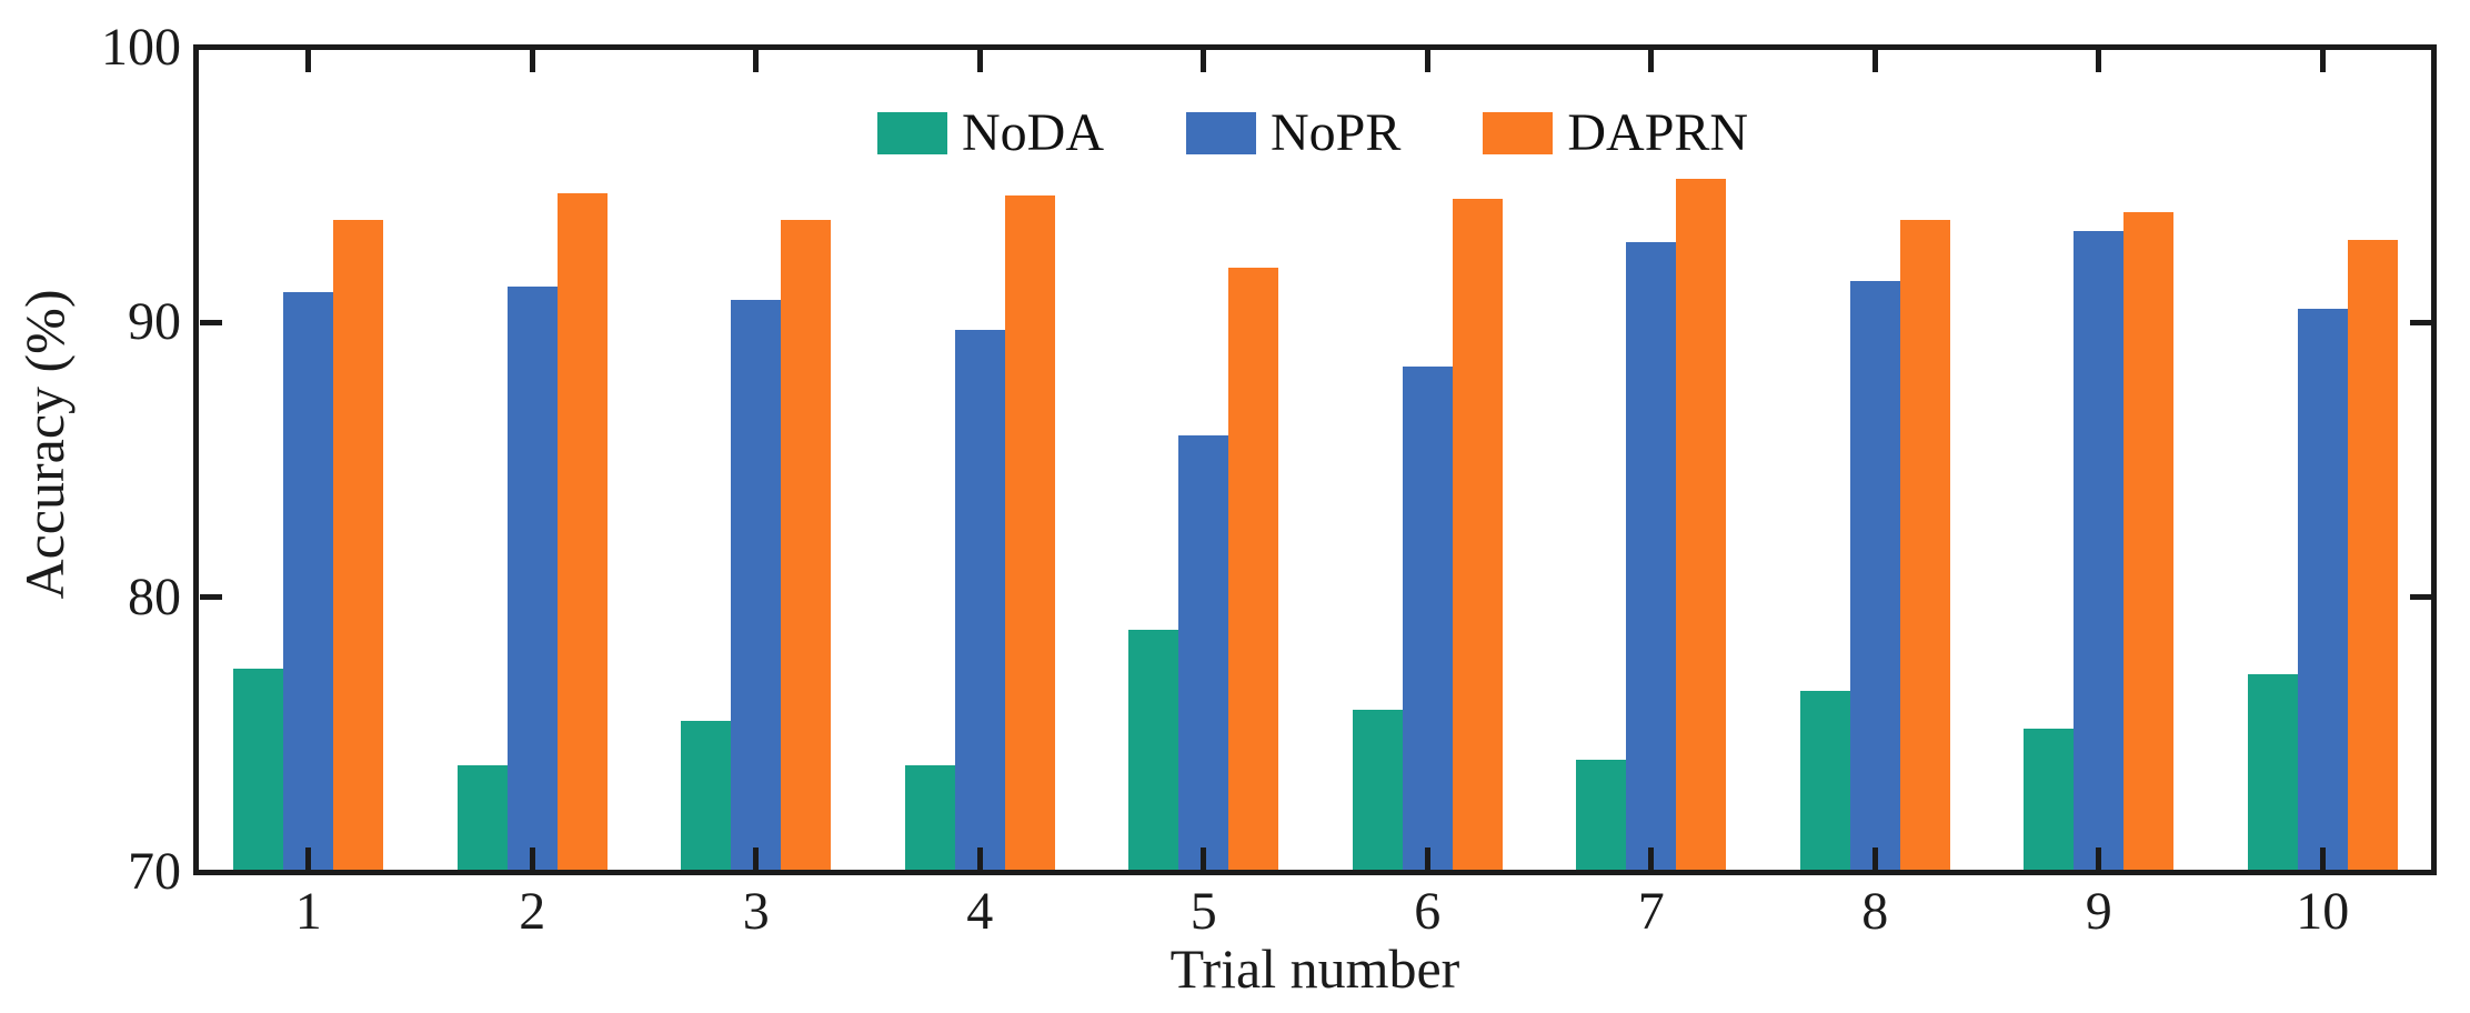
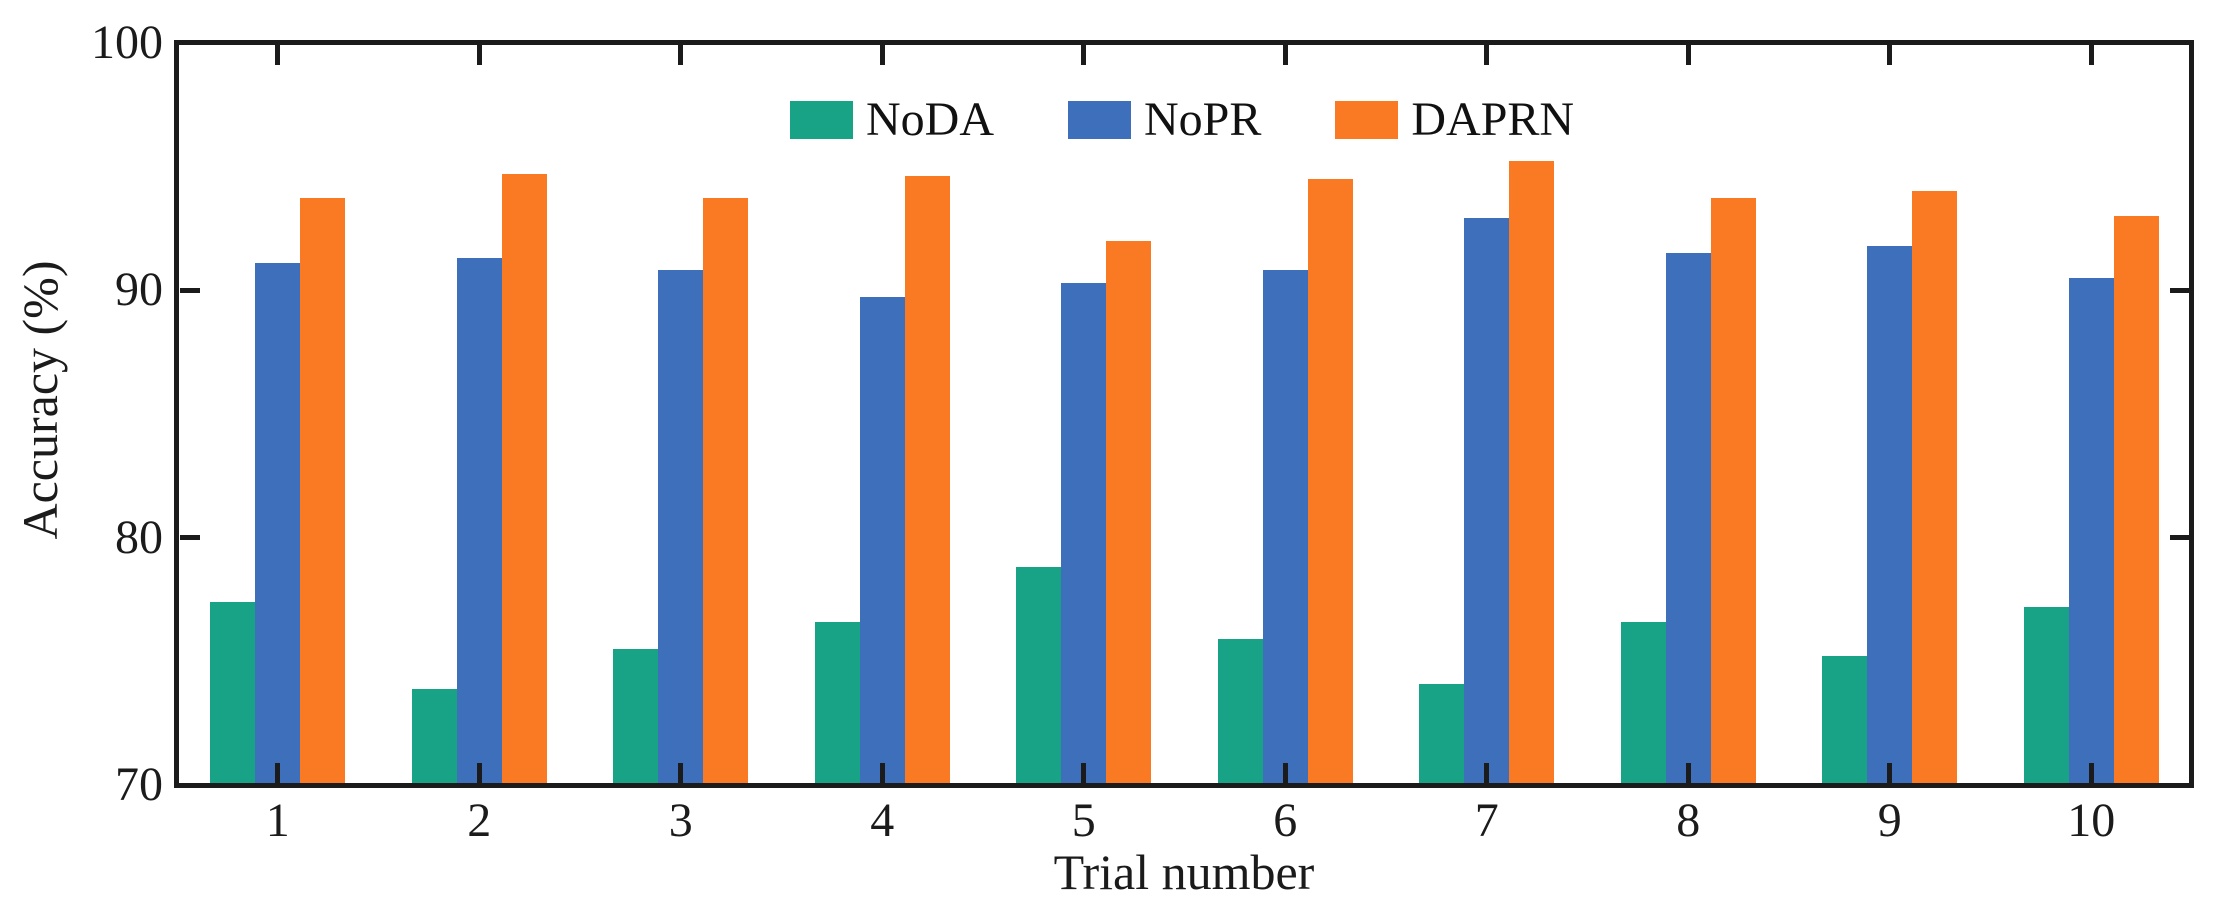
NoDA/4: 73.9 -> 76.6
NoPR/5: 85.9 -> 90.3
NoPR/6: 88.4 -> 90.8
NoPR/9: 93.3 -> 91.8
